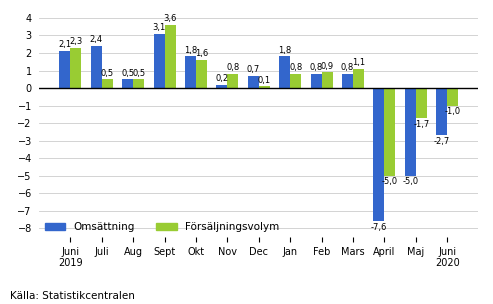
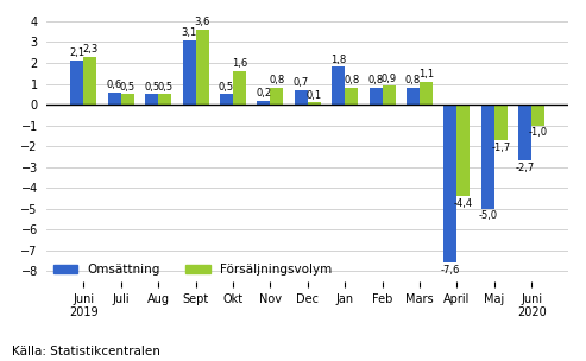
Omsättning/Juli: 2,4 -> 0,6
Omsättning/Okt: 1,8 -> 0,5
Försäljningsvolym/April: -5,0 -> -4,4
